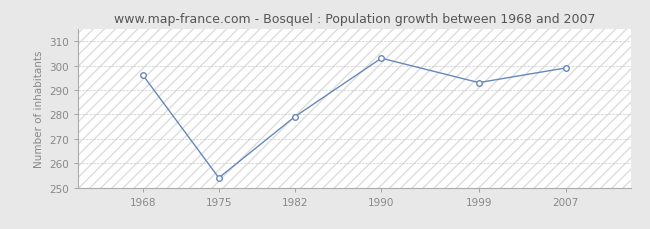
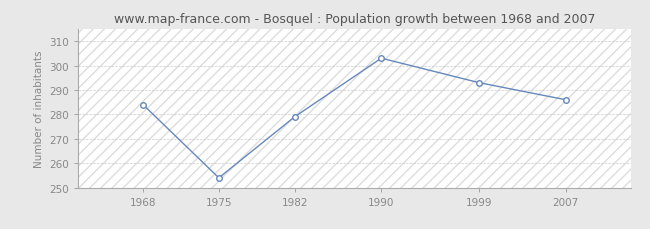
1968: 296 -> 284
2007: 299 -> 286
